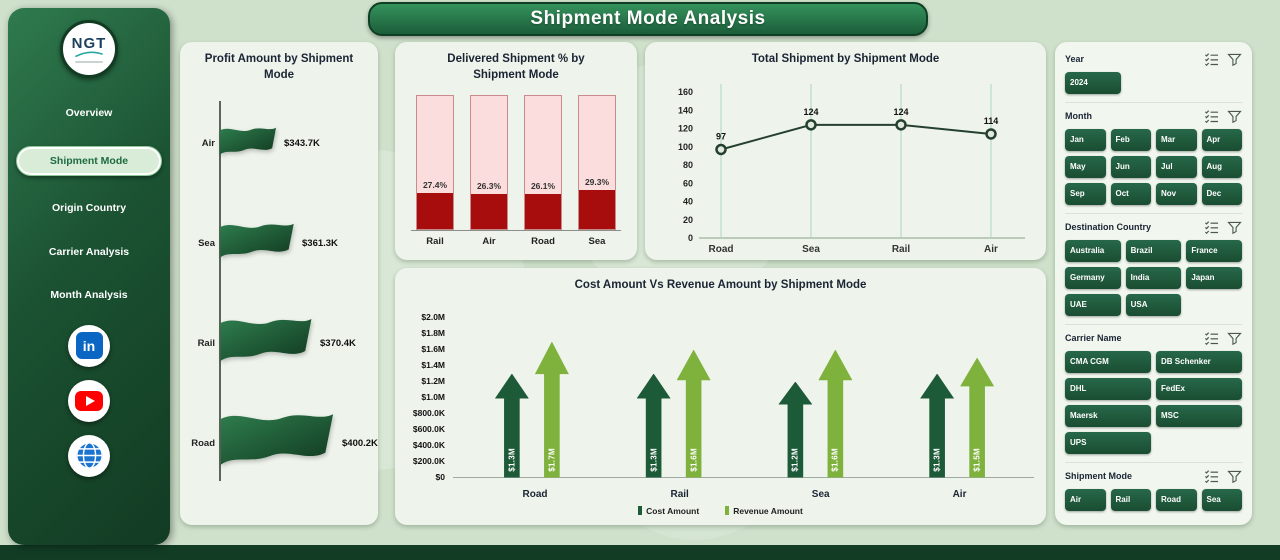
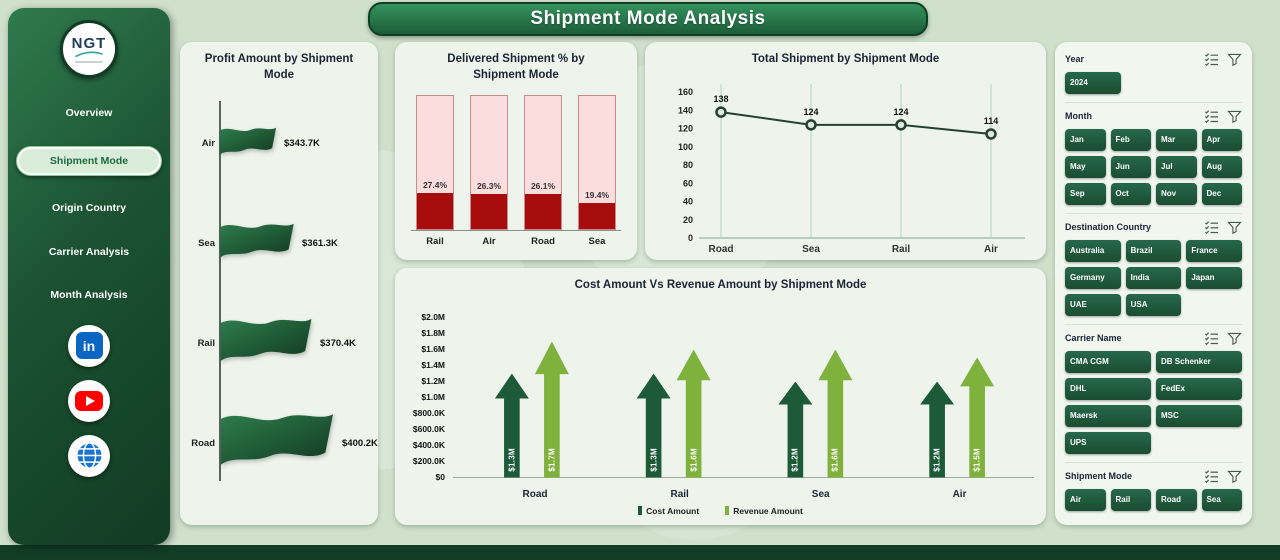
Delivered Shipment % by Shipment Mode/Sea: 29.3% -> 19.4%
Total Shipment by Shipment Mode/Road: 97 -> 138
Cost Amount Vs Revenue Amount by Shipment Mode/Cost Amount/Air: $1.3M -> $1.2M
